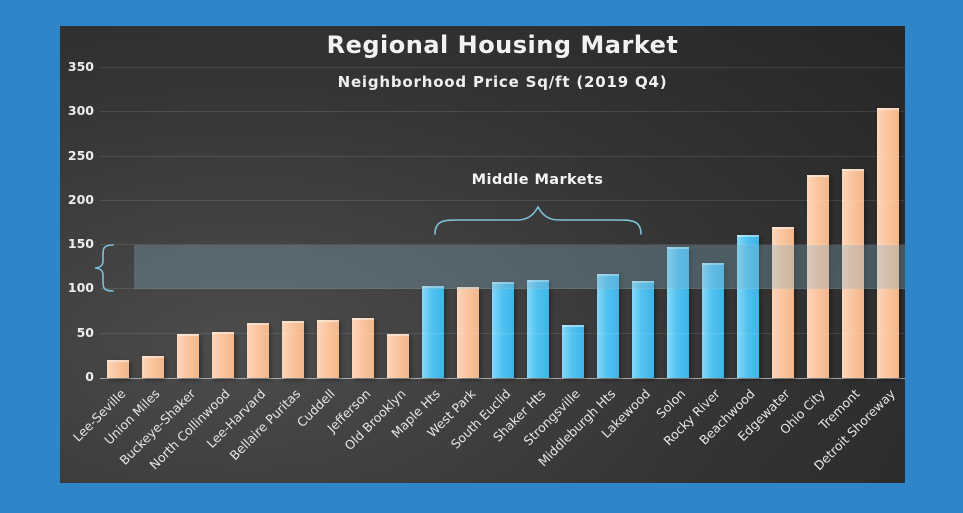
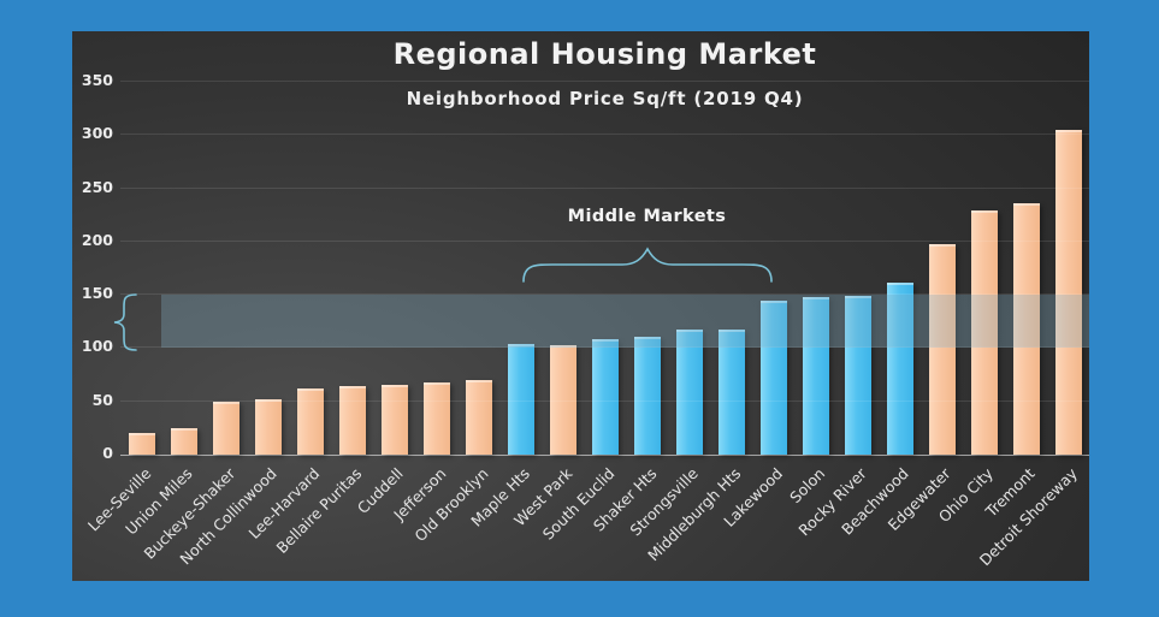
Old Brooklyn: 50 -> 70
Strongsville: 60 -> 120
Lakewood: 110 -> 140
Rocky River: 130 -> 150
Edgewater: 170 -> 200
